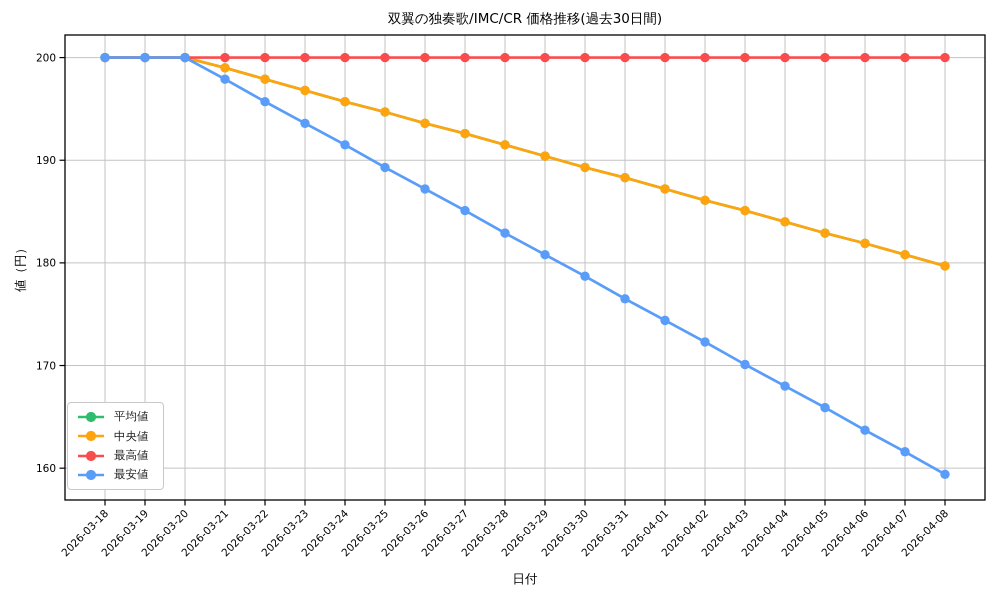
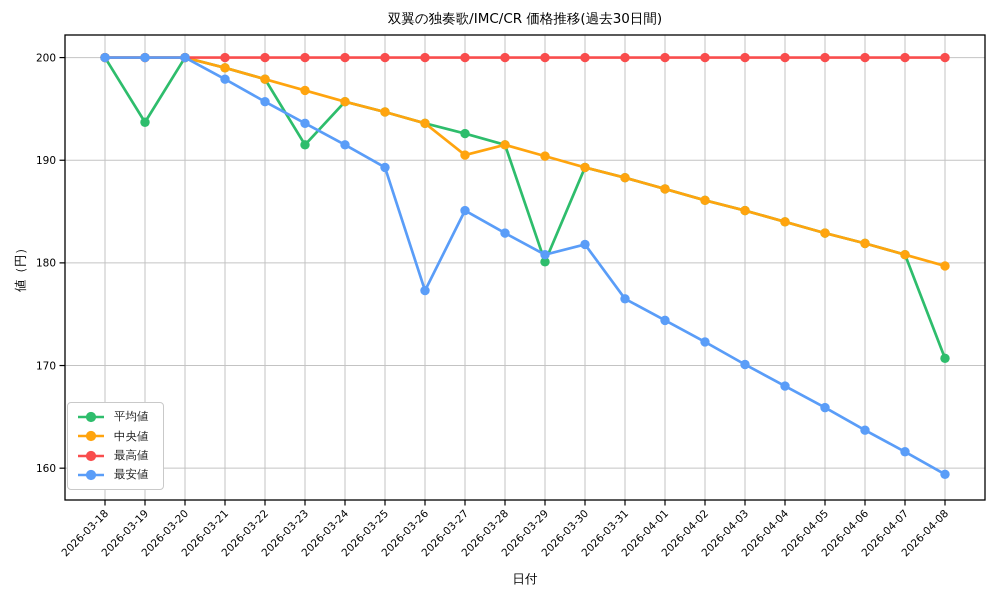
平均値/2026-03-19: 200.0 -> 193.7
平均値/2026-03-23: 196.8 -> 191.5
最安値/2026-03-26: 187.2 -> 177.3
中央値/2026-03-27: 192.6 -> 190.5
平均値/2026-03-29: 190.4 -> 180.1
最安値/2026-03-30: 178.7 -> 181.8
平均値/2026-04-08: 179.7 -> 170.7
